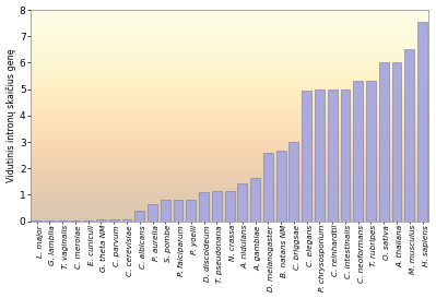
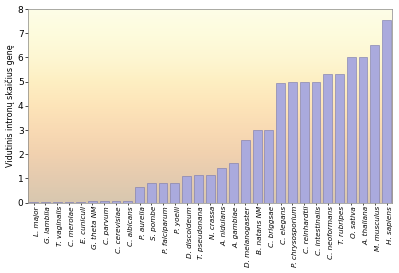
C. albicans: 0.40 -> 0.05
B. natans NM: 2.65 -> 3.00
